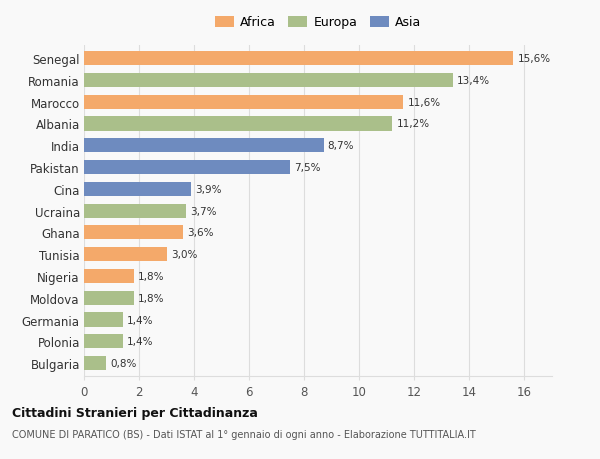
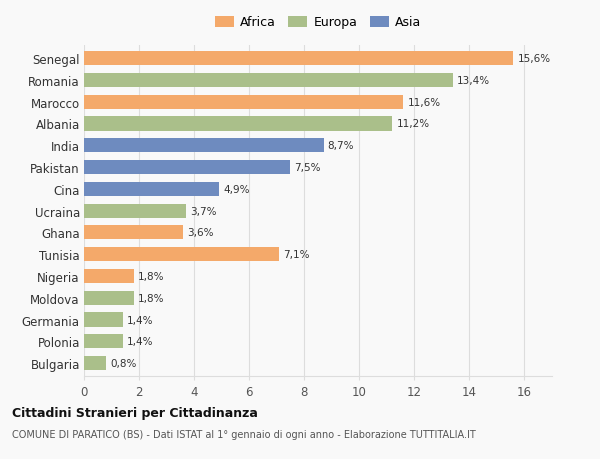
Cina: 3,9% -> 4,9%
Tunisia: 3,0% -> 7,1%
